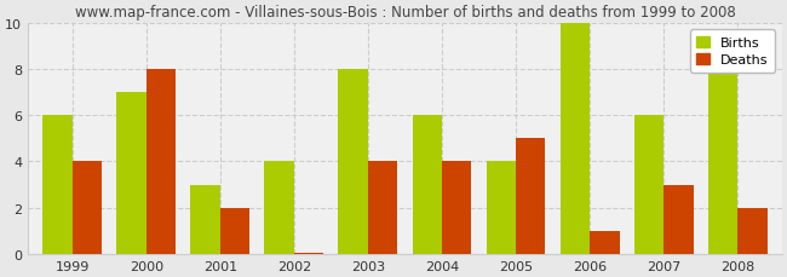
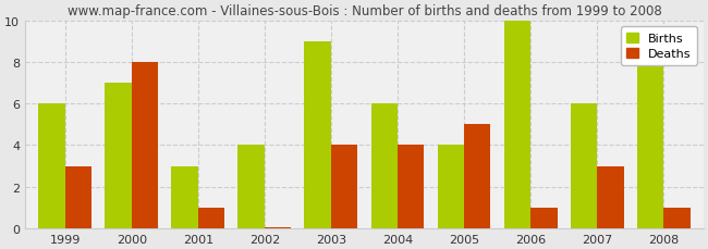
Deaths/1999: 4.0 -> 3.0
Deaths/2001: 2.0 -> 1.0
Births/2003: 8 -> 9
Deaths/2008: 2.0 -> 1.0
